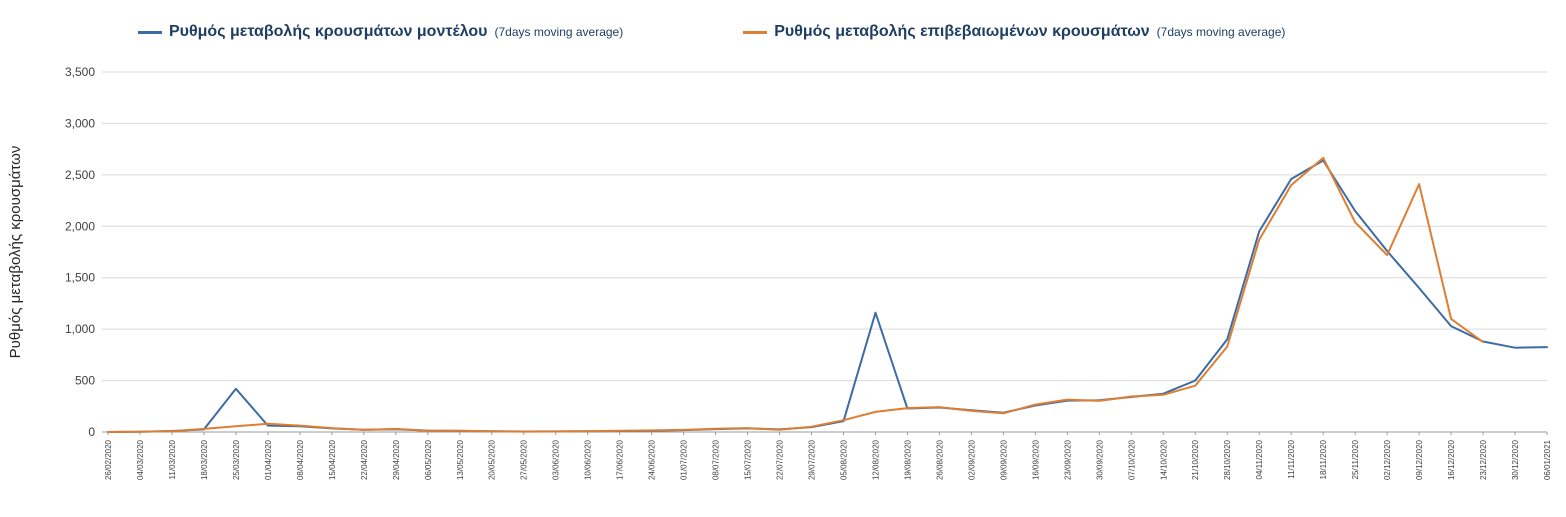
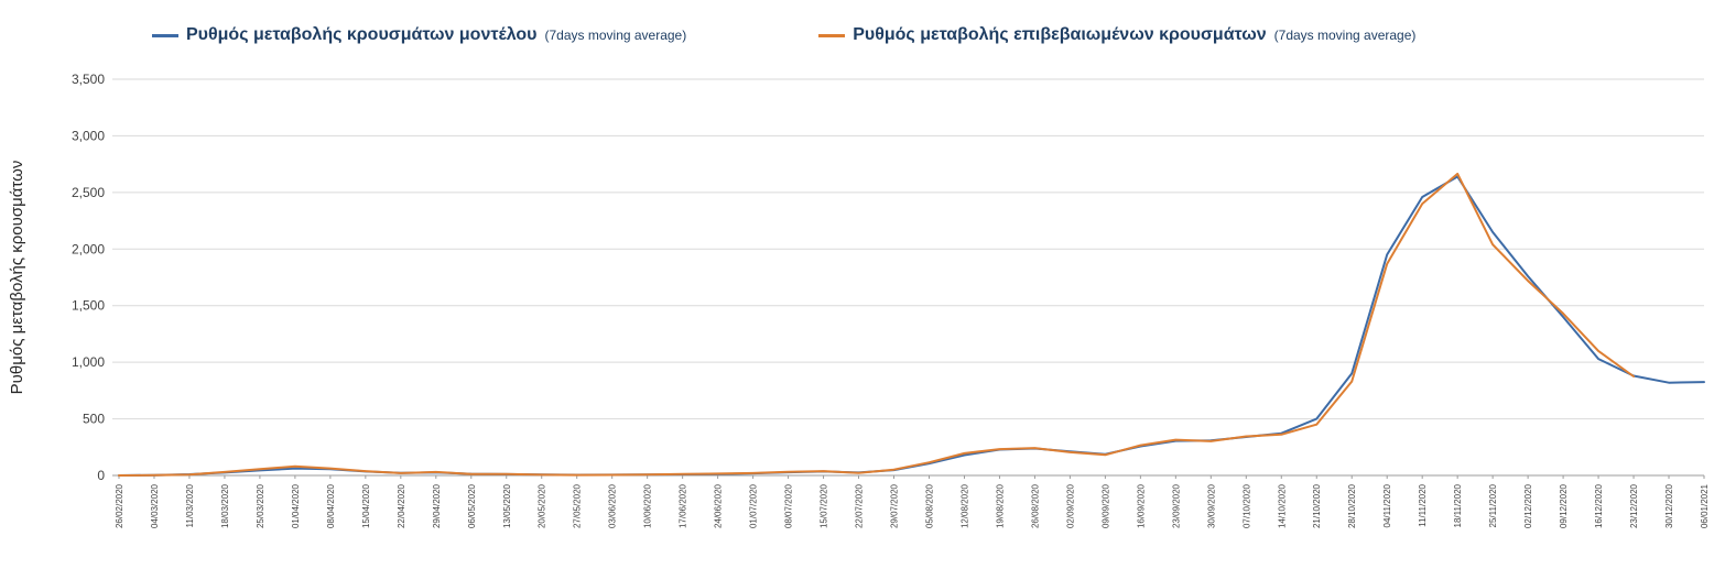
Ρυθμός μεταβολής κρουσμάτων μοντέλου/25/03/2020: 420 -> 40
Ρυθμός μεταβολής κρουσμάτων μοντέλου/12/08/2020: 1160 -> 180
Ρυθμός μεταβολής επιβεβαιωμένων κρουσμάτων/09/12/2020: 2410 -> 1430
